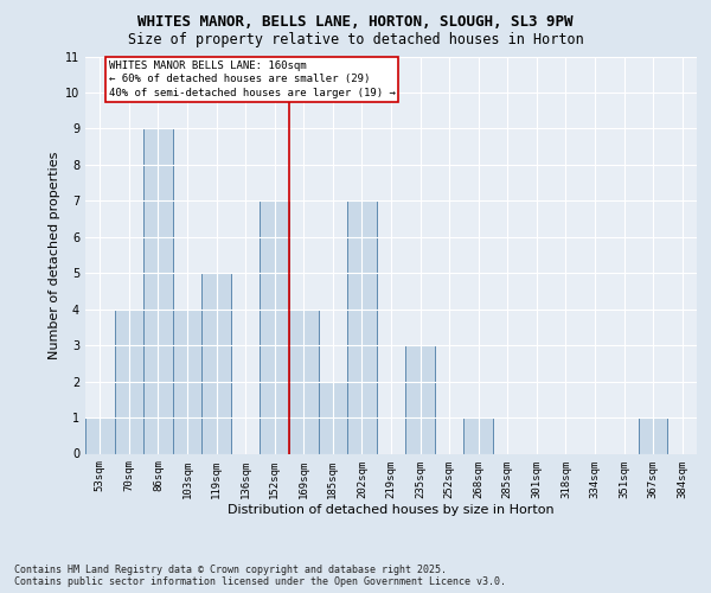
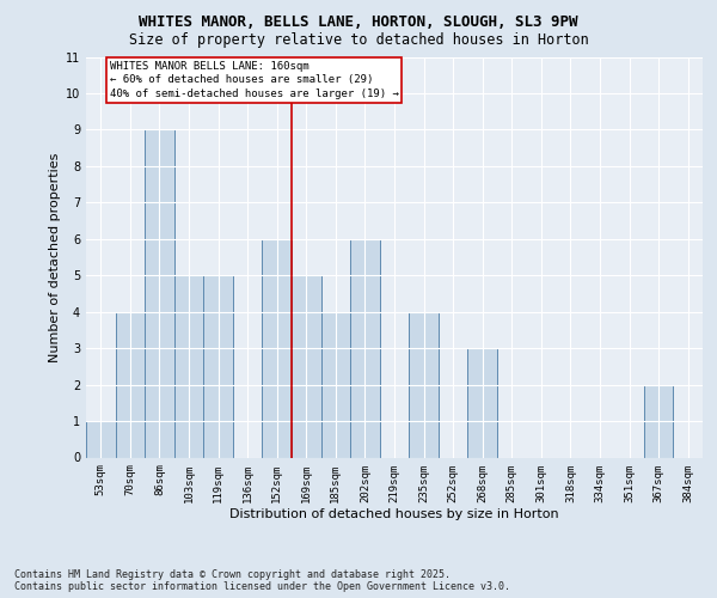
103sqm: 4 -> 5
152sqm: 7 -> 6
169sqm: 4 -> 5
185sqm: 2 -> 4
202sqm: 7 -> 6
235sqm: 3 -> 4
268sqm: 1 -> 3
367sqm: 1 -> 2
